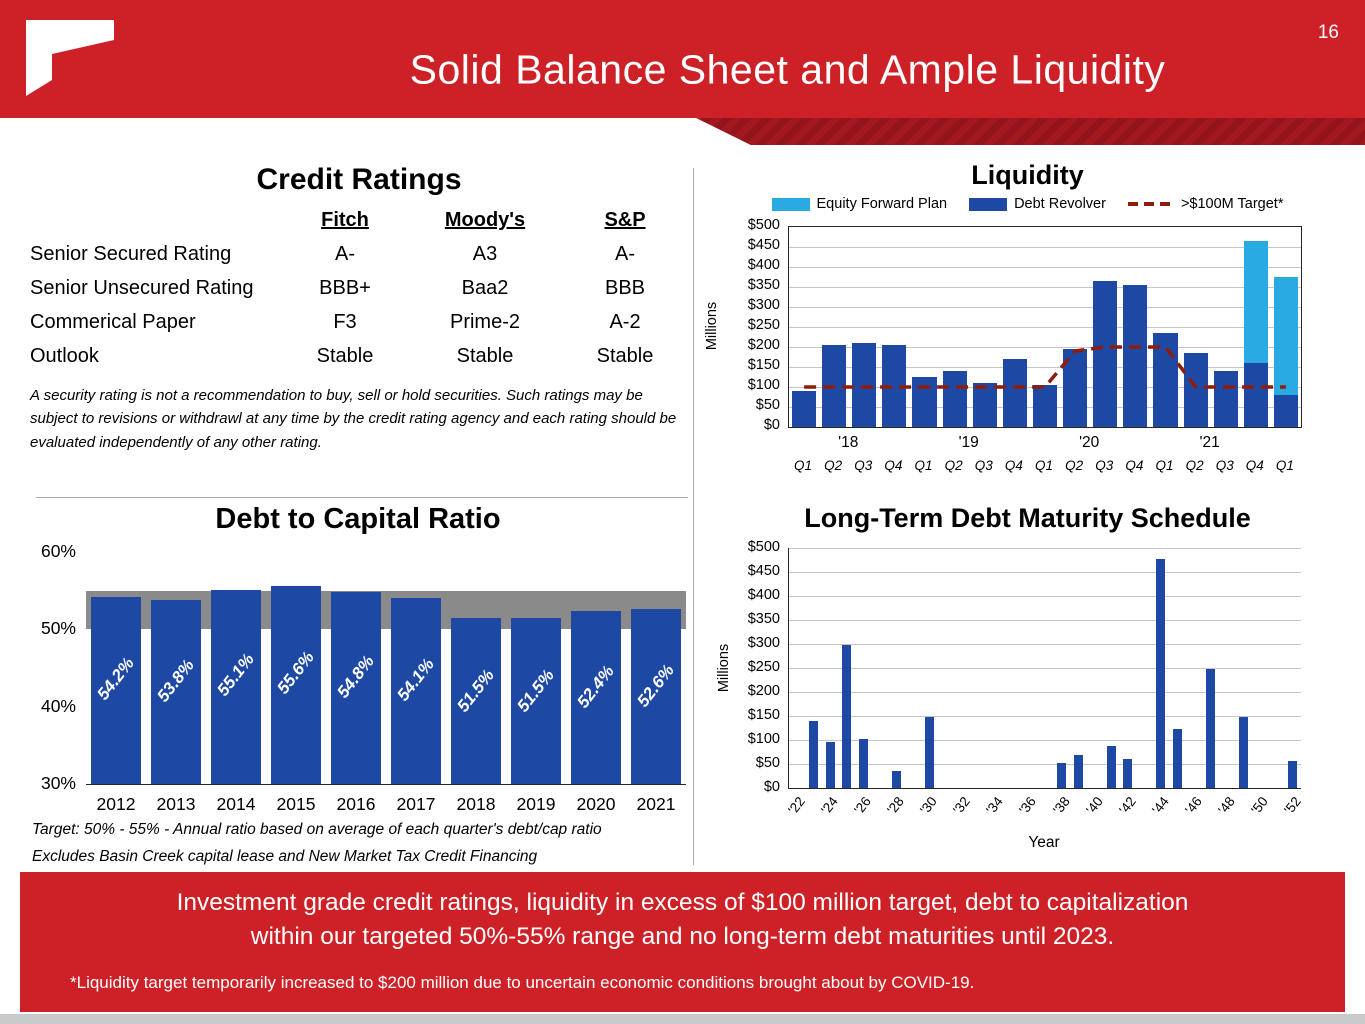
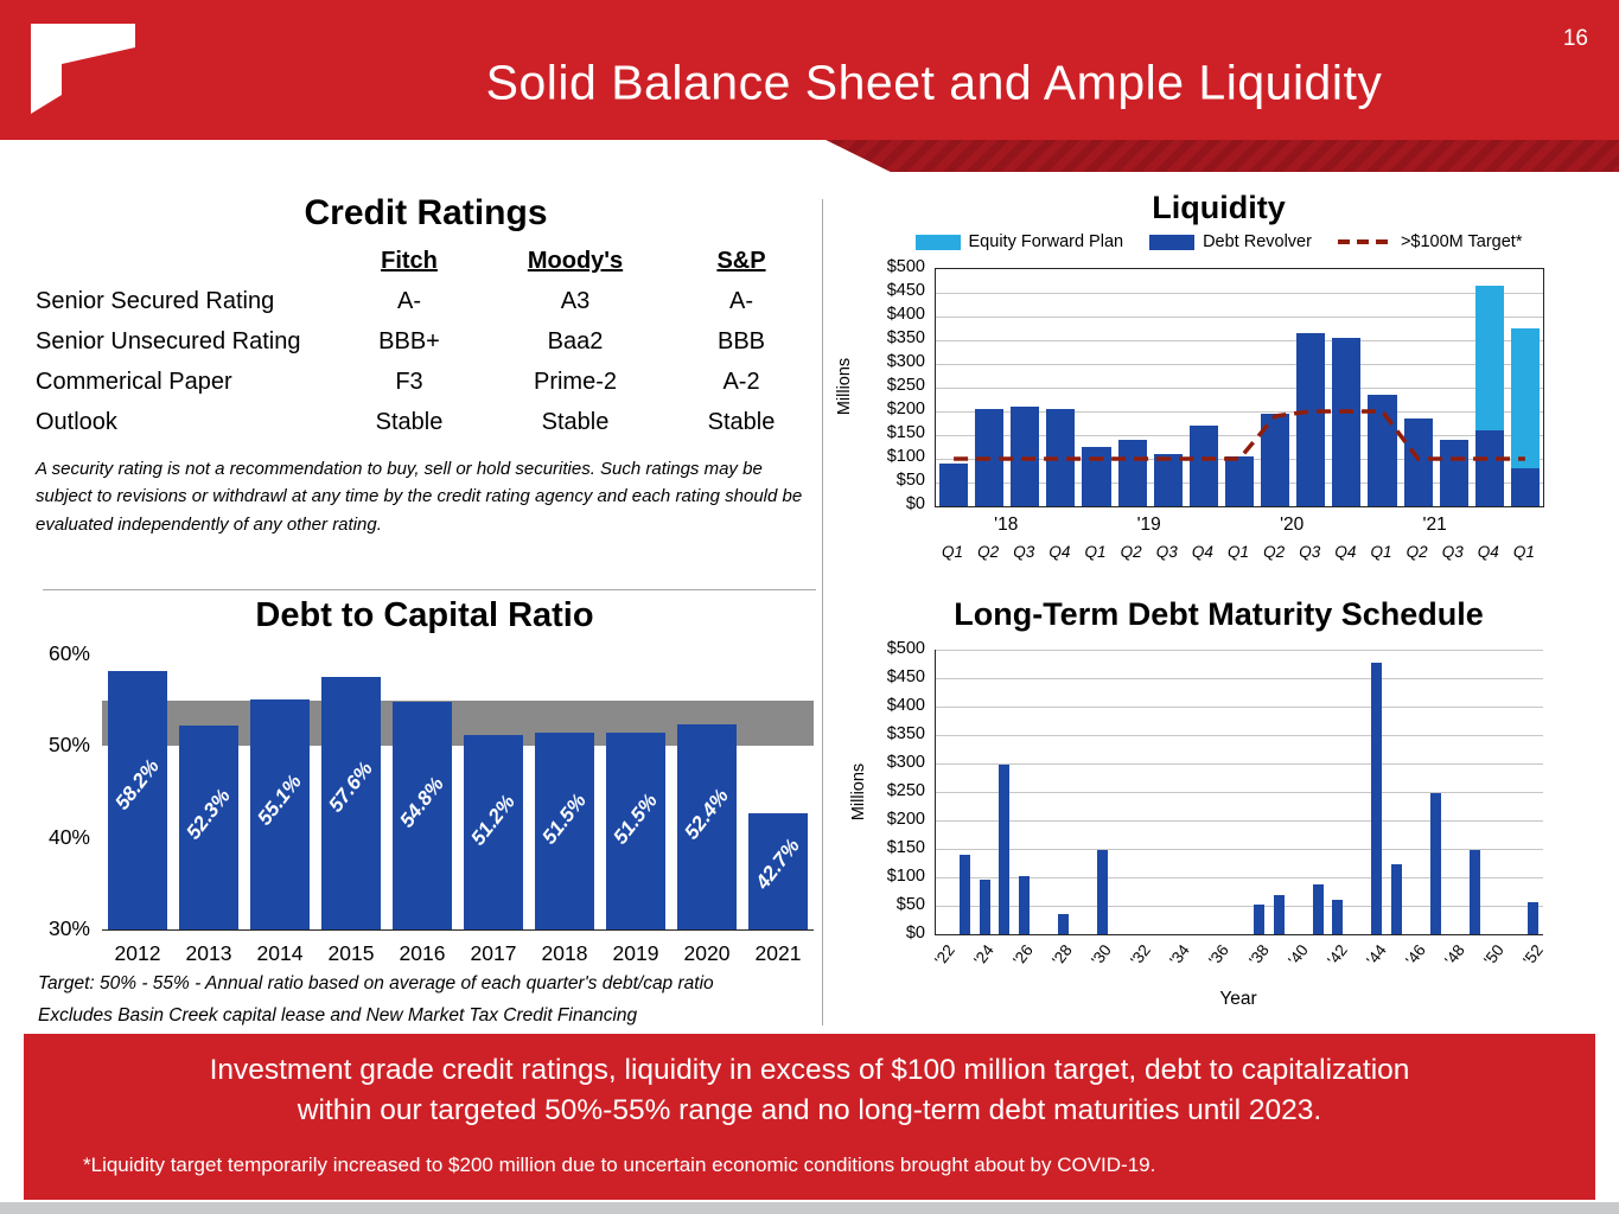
Debt to Capital Ratio/2012: 54.2% -> 58.2%
Debt to Capital Ratio/2013: 53.8% -> 52.3%
Debt to Capital Ratio/2015: 55.6% -> 57.6%
Debt to Capital Ratio/2017: 54.1% -> 51.2%
Debt to Capital Ratio/2021: 52.6% -> 42.7%
